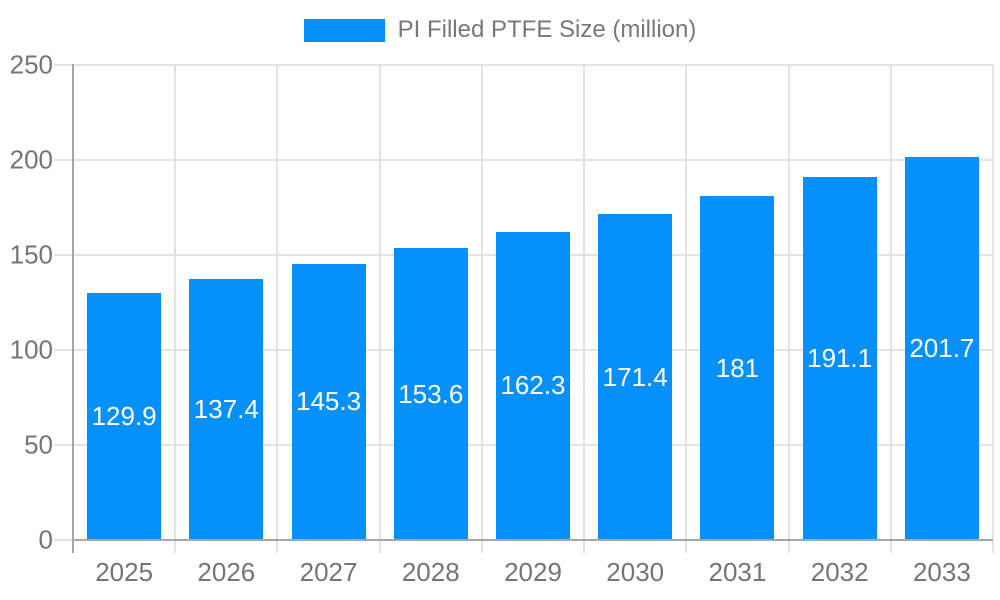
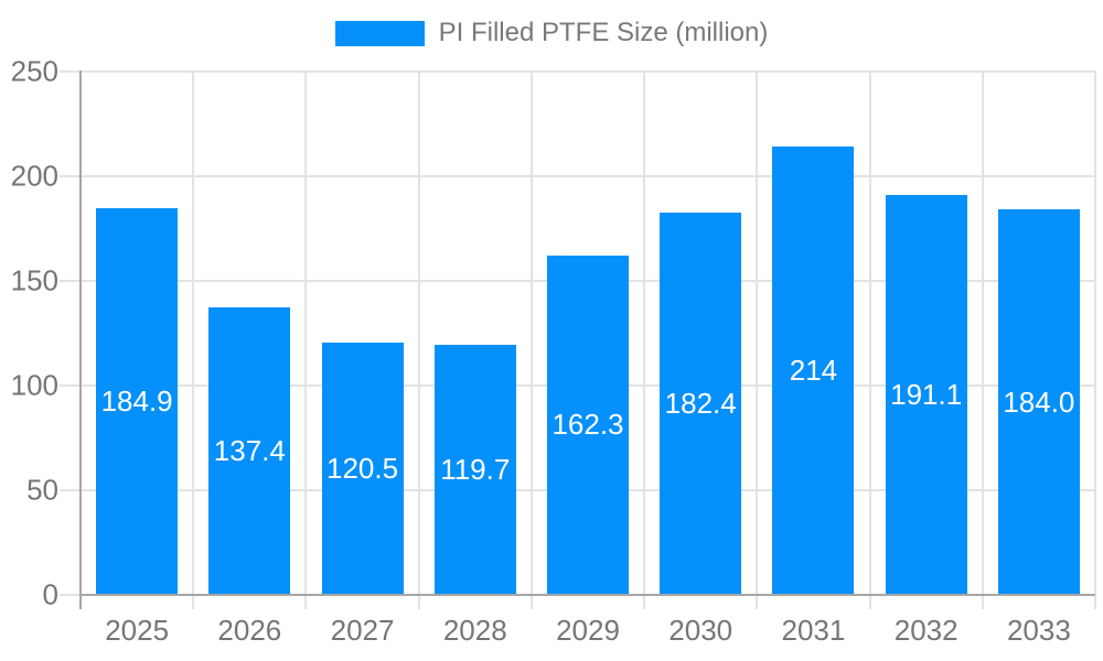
2025: 129.9 -> 184.9
2027: 145.3 -> 120.5
2028: 153.6 -> 119.7
2030: 171.4 -> 182.4
2031: 181 -> 214
2033: 201.7 -> 184.0
